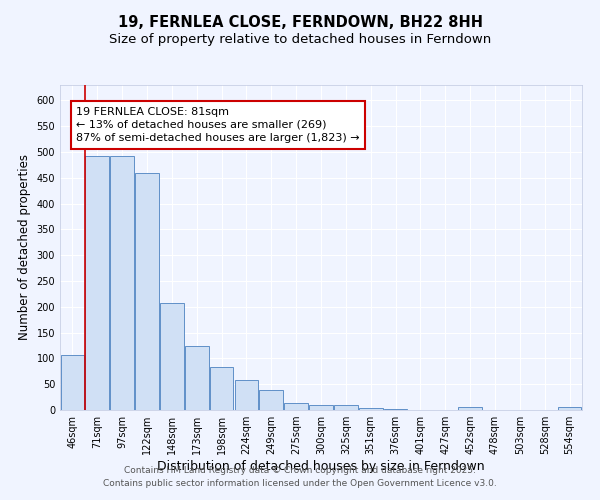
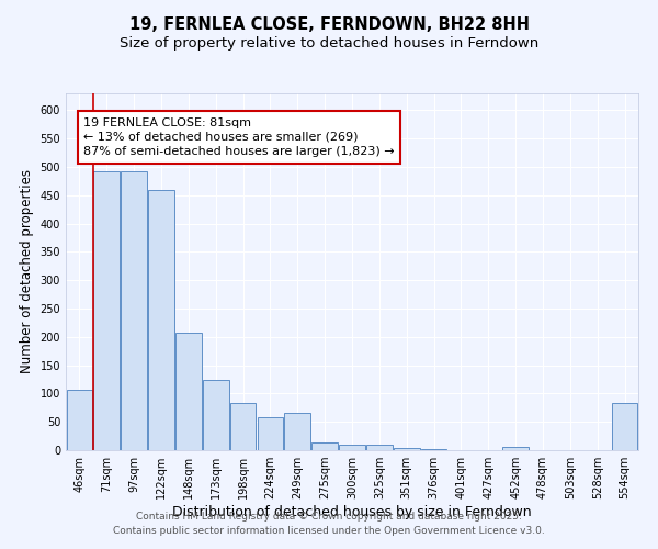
249sqm: 38 -> 66
554sqm: 6 -> 84
